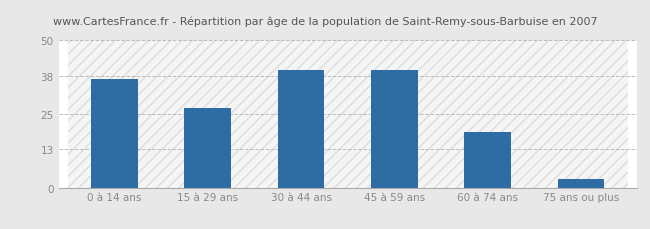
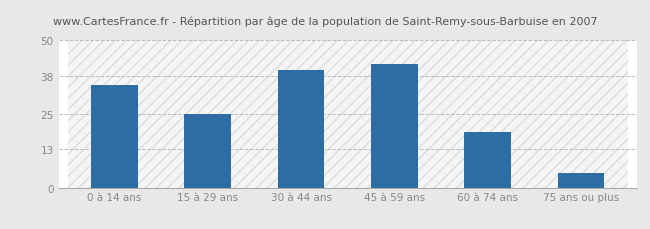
0 à 14 ans: 37 -> 35
15 à 29 ans: 27 -> 25
45 à 59 ans: 40 -> 42
75 ans ou plus: 3 -> 5
